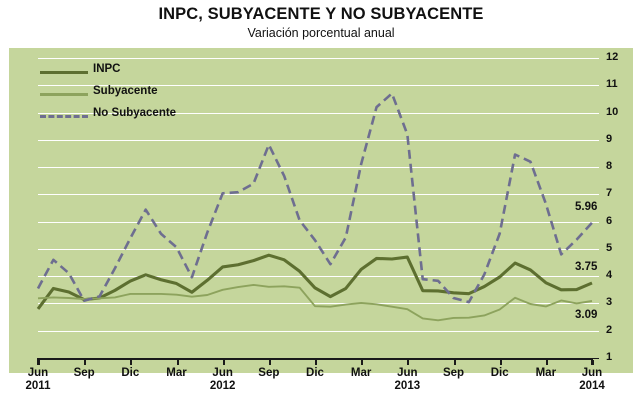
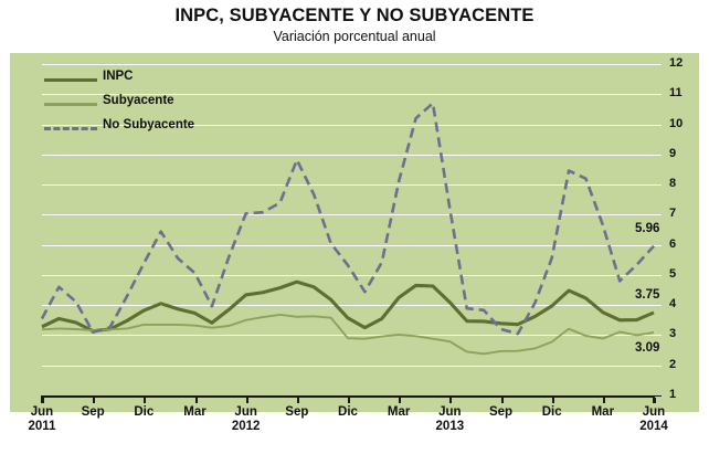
INPC/Jun 2011: 2.8 -> 3.3
INPC/Jun 2013: 4.7 -> 4.1
No Subyacente/Jun 2013: 9.2 -> 7.2
